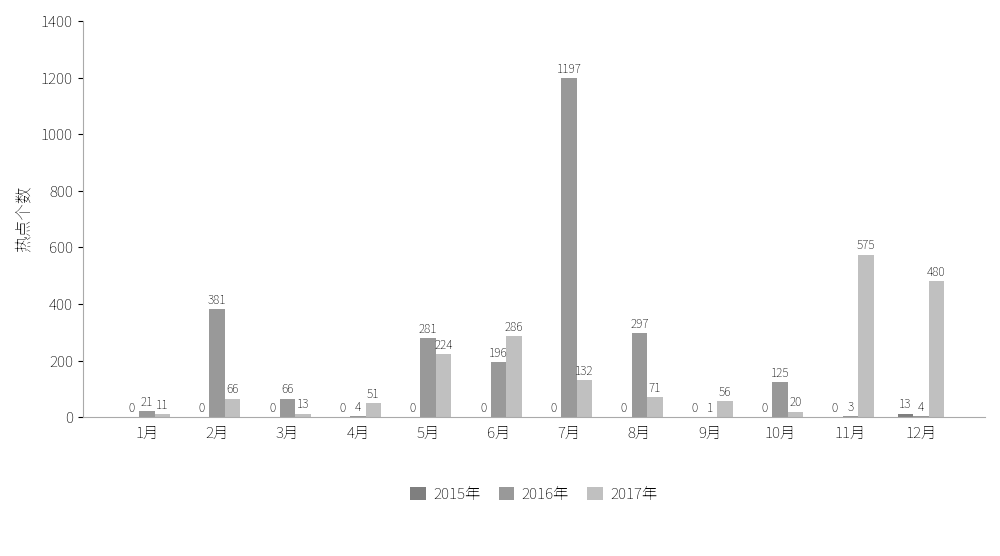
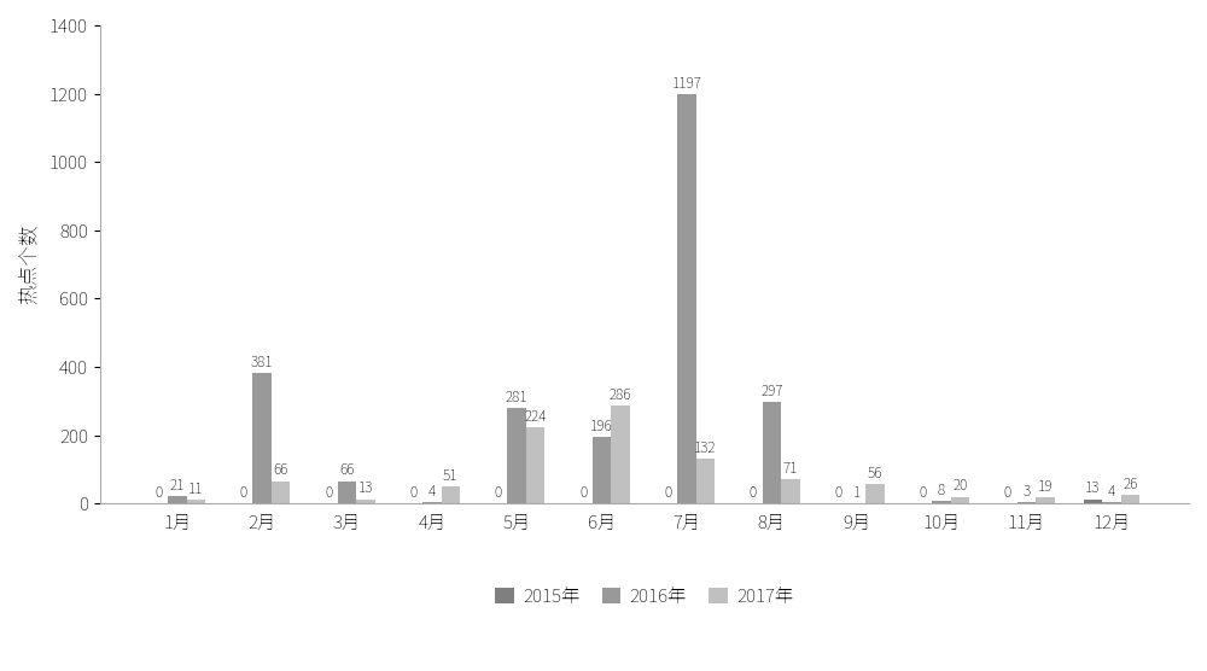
2016年/10月: 125 -> 8
2017年/11月: 575 -> 19
2017年/12月: 480 -> 26
